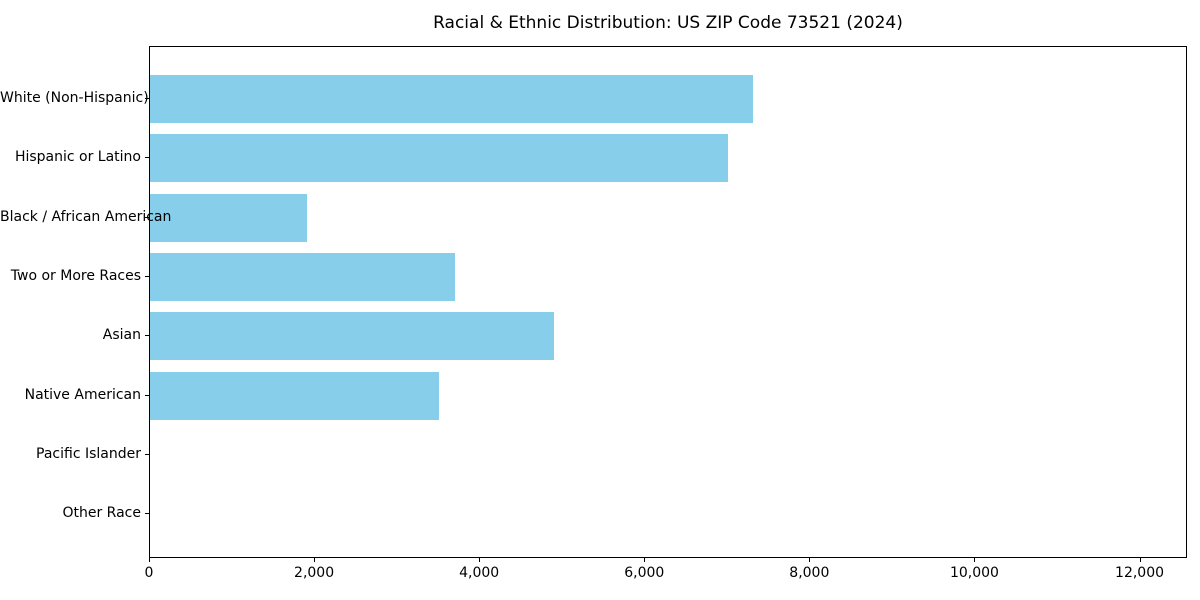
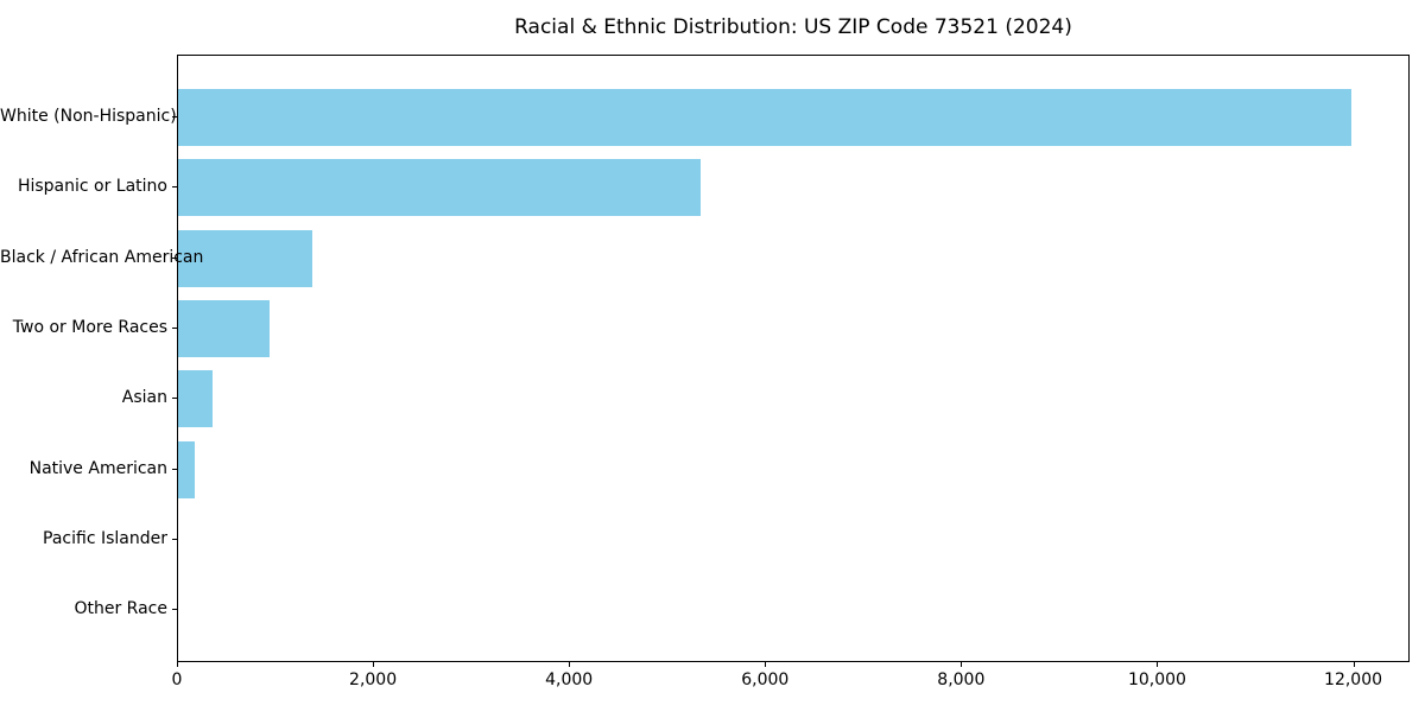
White (Non-Hispanic): 7300 -> 12000
Hispanic or Latino: 7000 -> 5300
Black / African American: 1900 -> 1400
Two or More Races: 3700 -> 900
Asian: 4900 -> 400
Native American: 3500 -> 200
